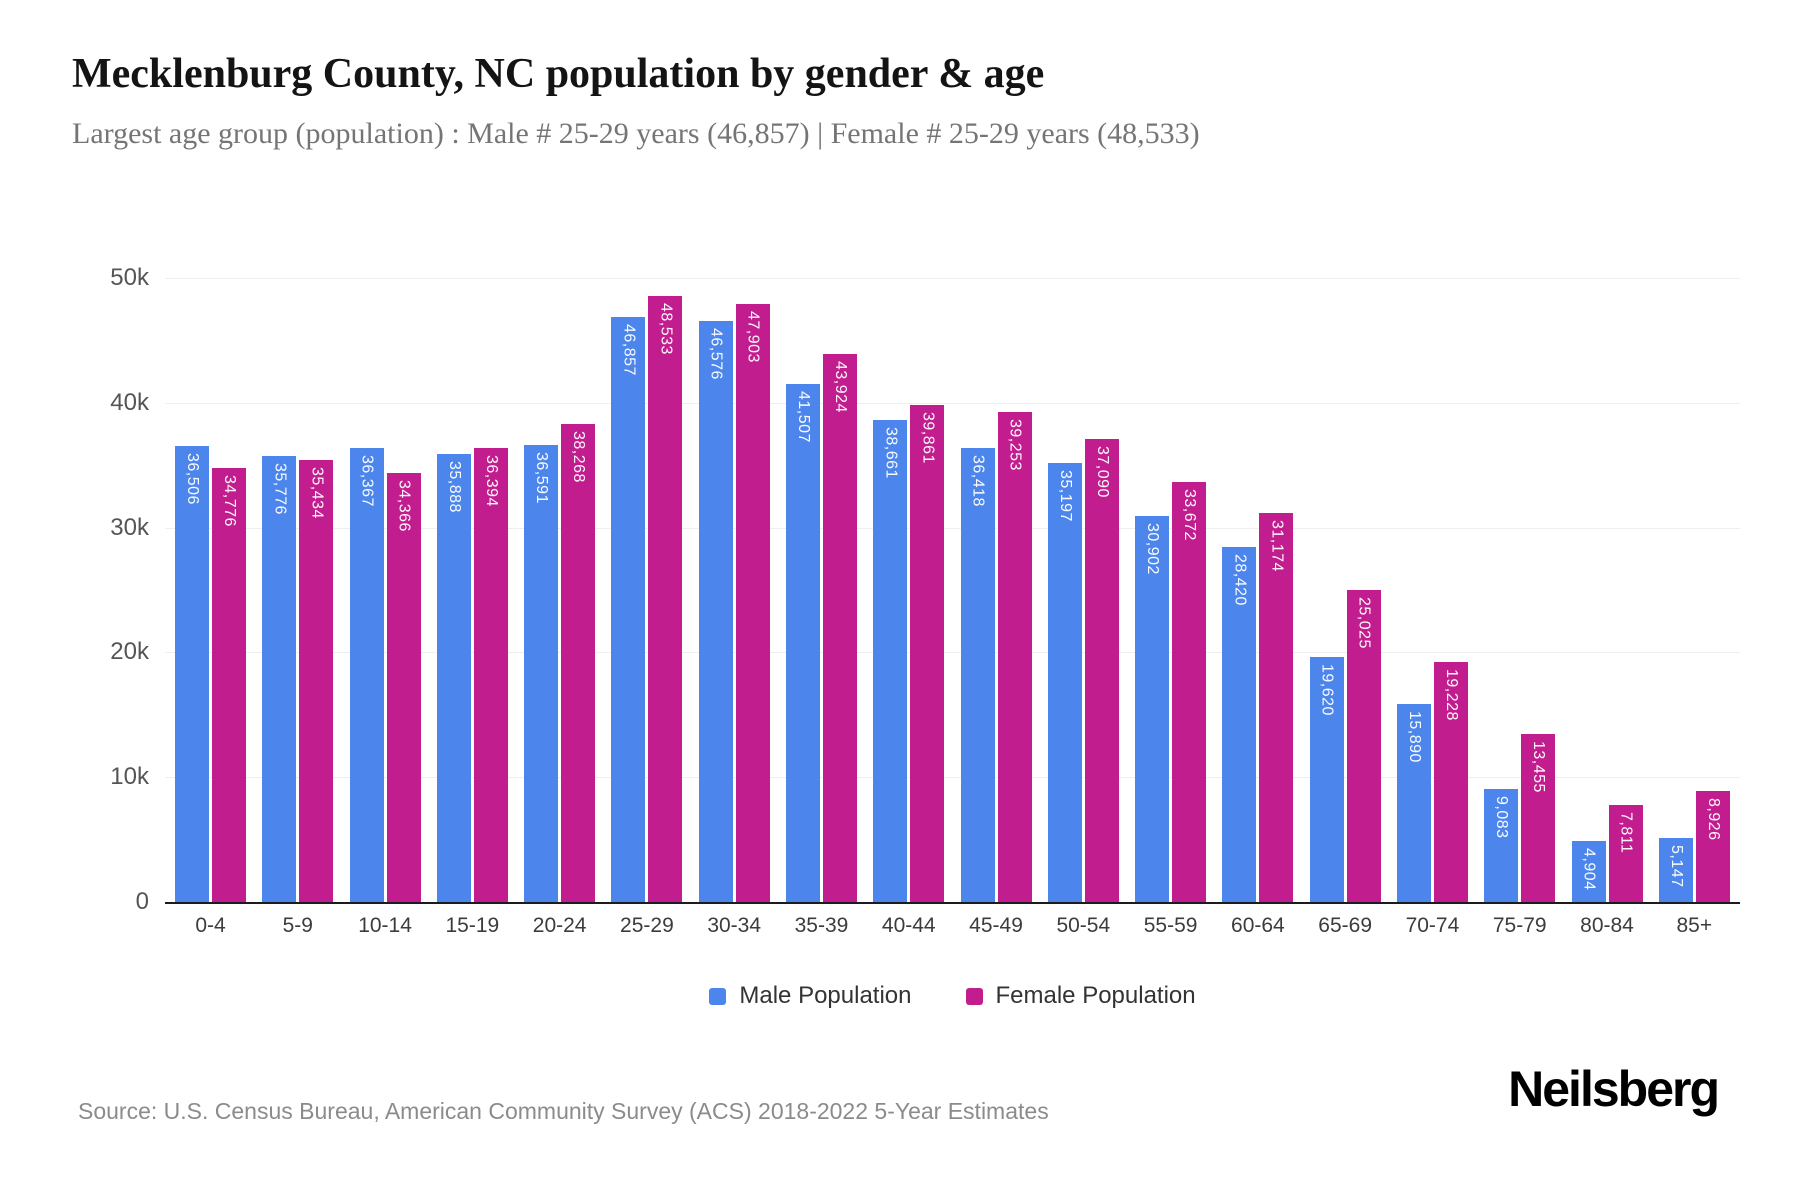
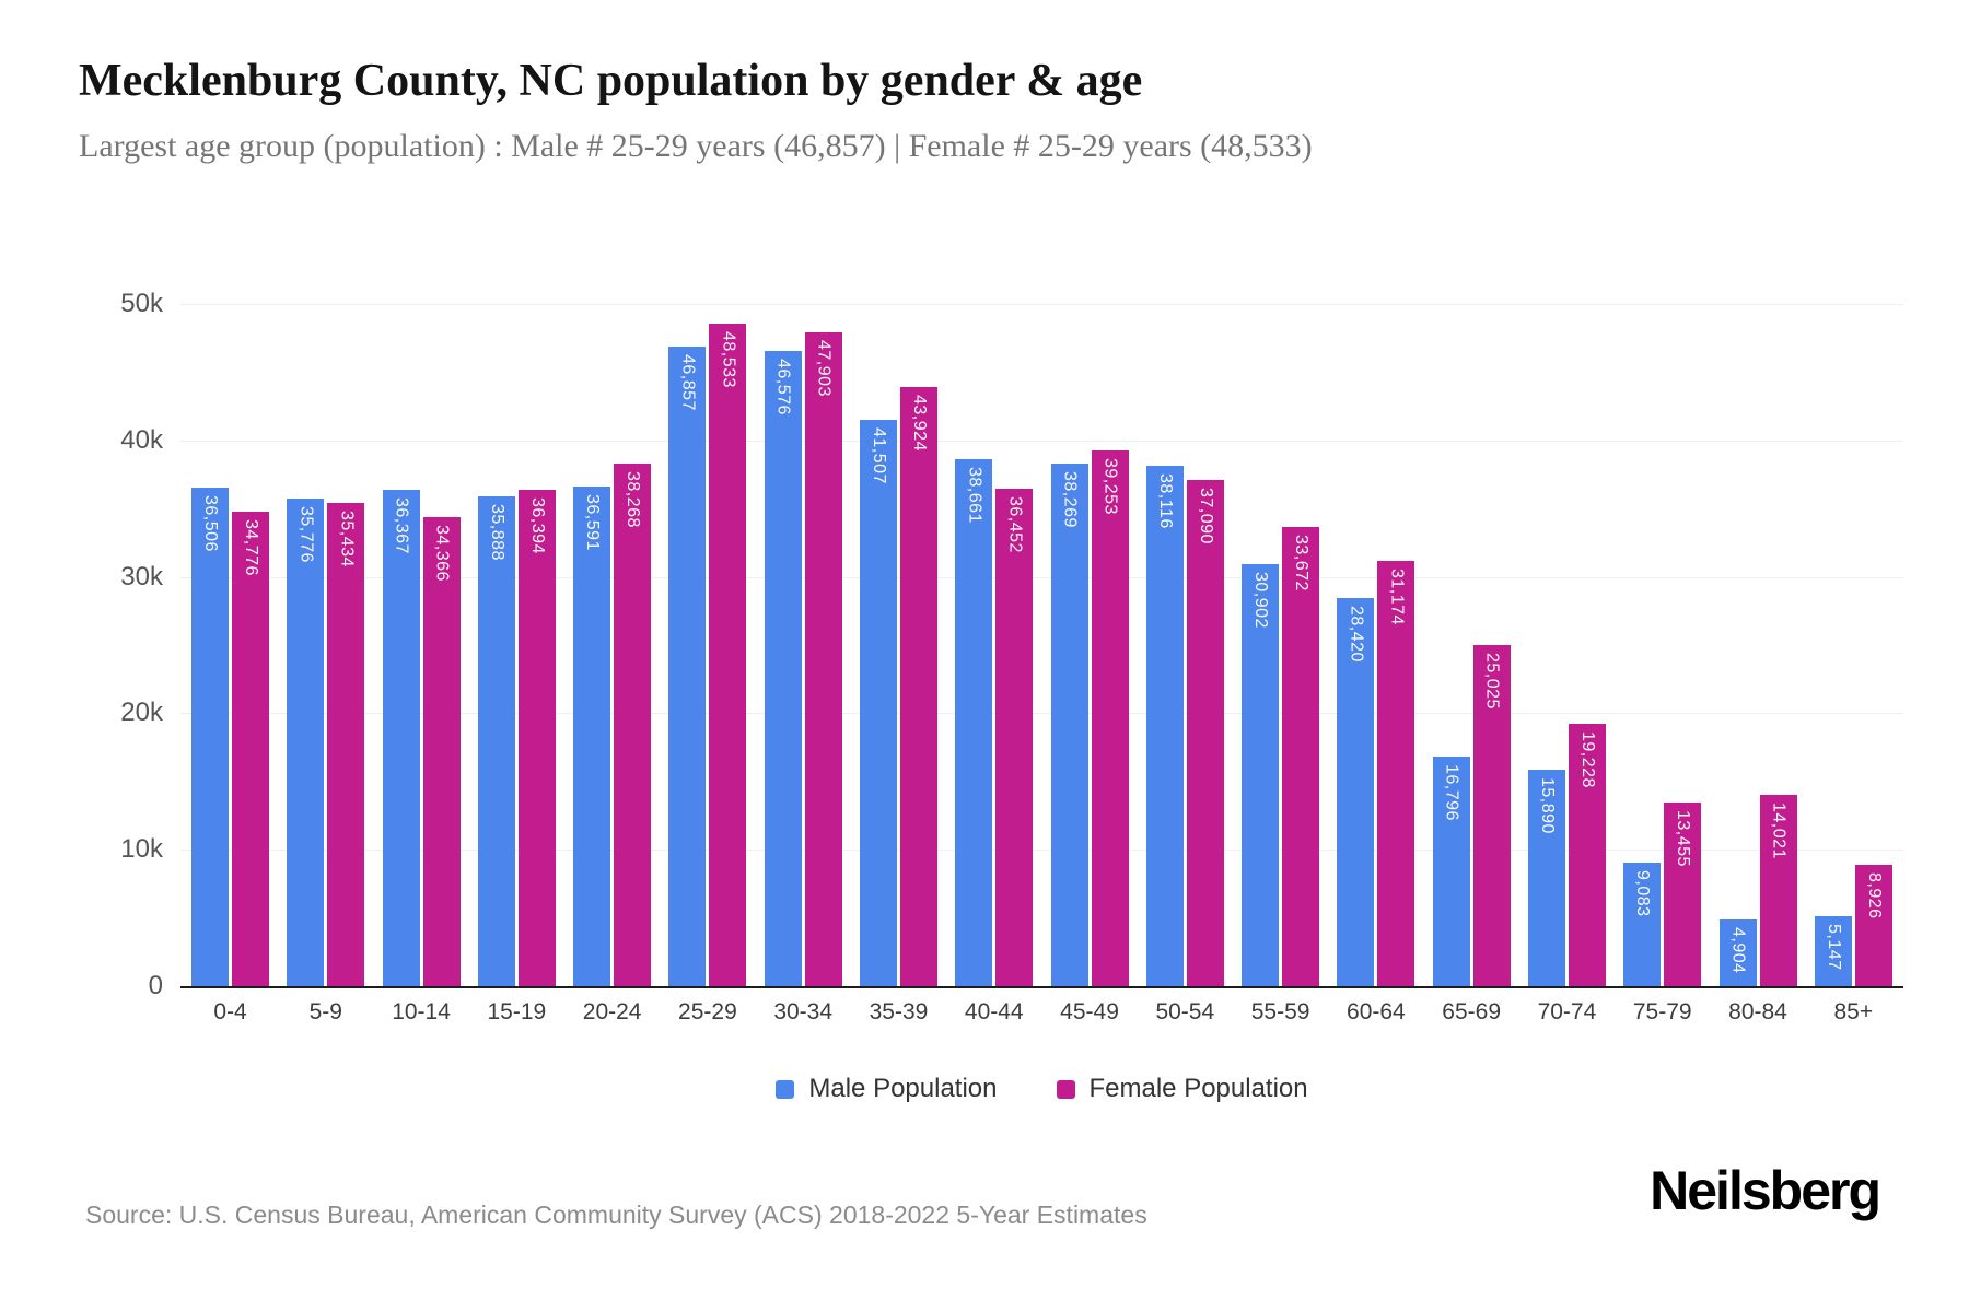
Female Population/40-44: 39,861 -> 36,452
Male Population/45-49: 36,418 -> 38,269
Male Population/50-54: 35,197 -> 38,116
Male Population/65-69: 19,620 -> 16,796
Female Population/80-84: 7,811 -> 14,021
